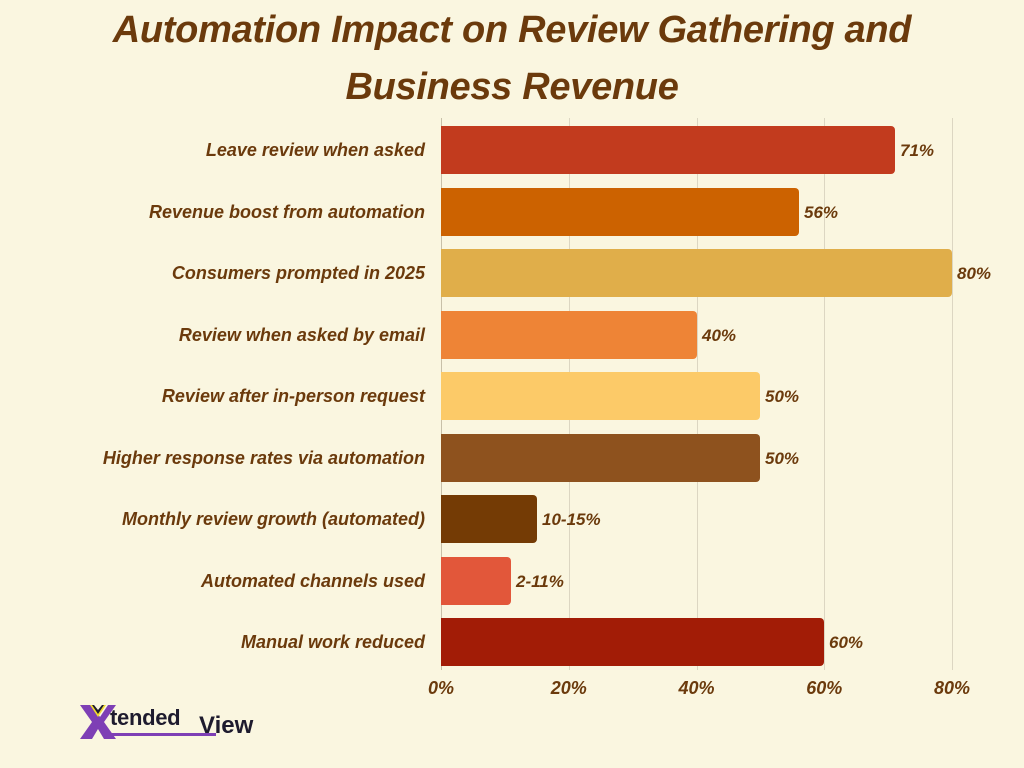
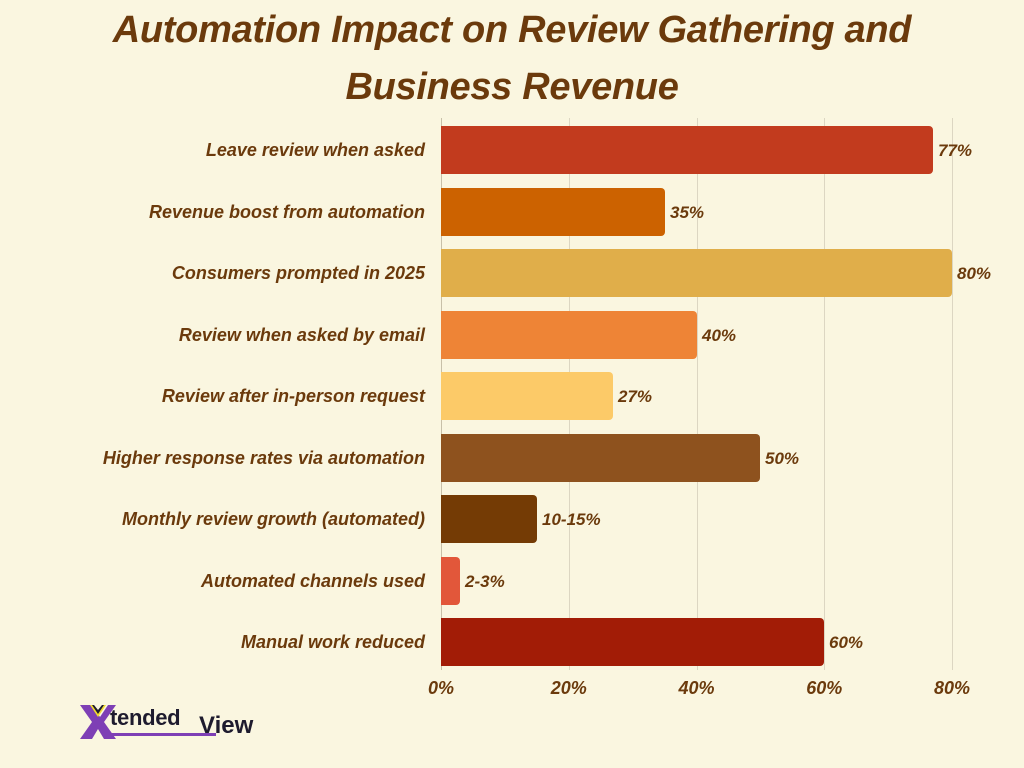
Leave review when asked: 71% -> 77%
Revenue boost from automation: 56% -> 35%
Review after in-person request: 50% -> 27%
Automated channels used: 11 -> 3
